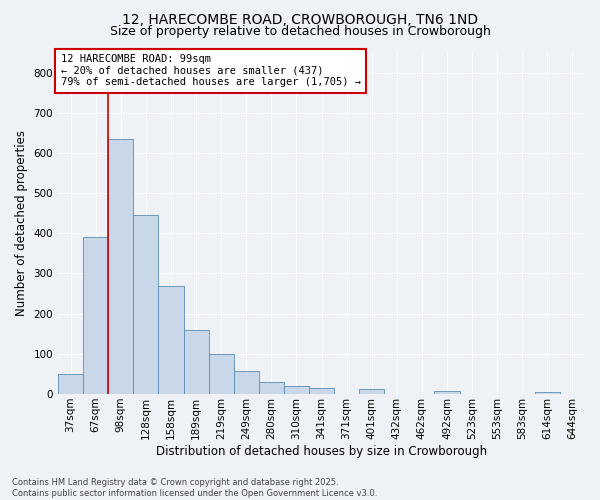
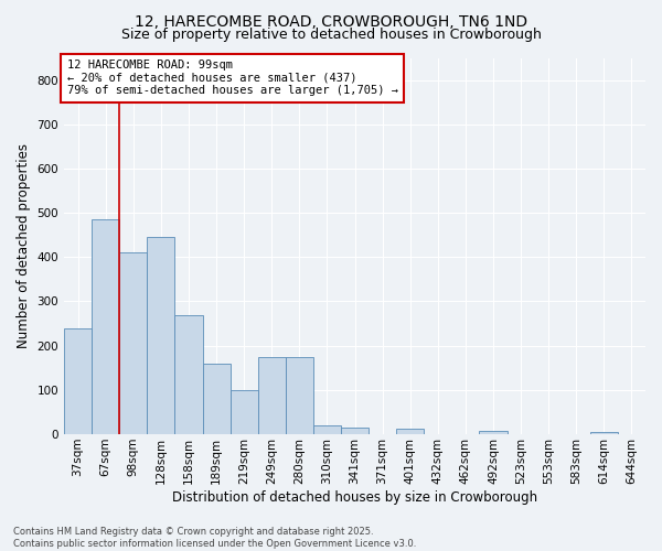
37sqm: 50 -> 240
67sqm: 390 -> 485
98sqm: 635 -> 410
249sqm: 57 -> 175
280sqm: 30 -> 175
